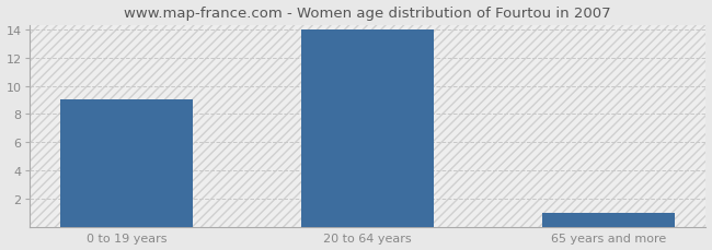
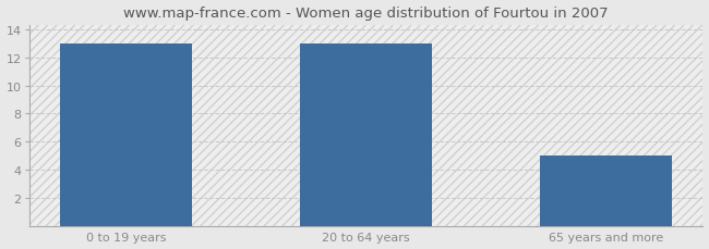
0 to 19 years: 9 -> 13
20 to 64 years: 14 -> 13
65 years and more: 1 -> 5
